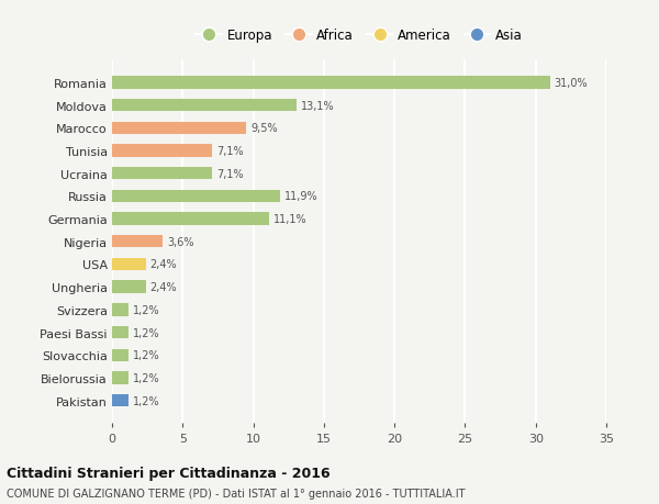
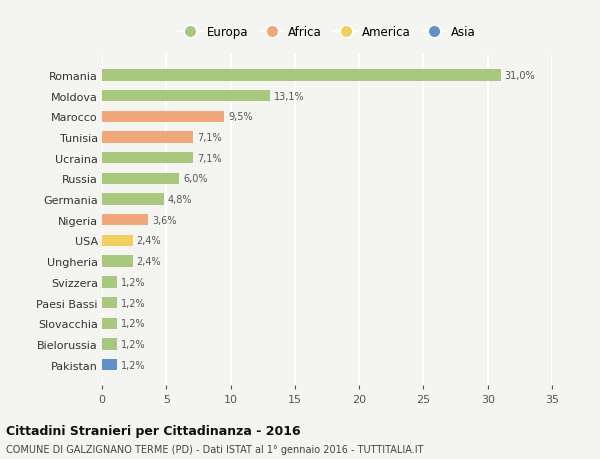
Russia: 11,9% -> 6,0%
Germania: 11,1% -> 4,8%
